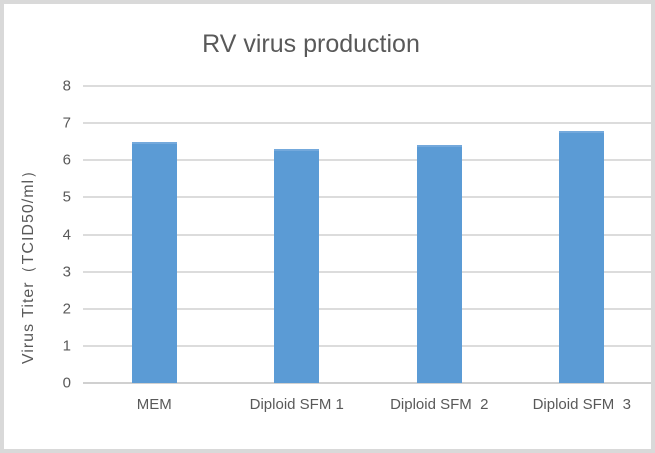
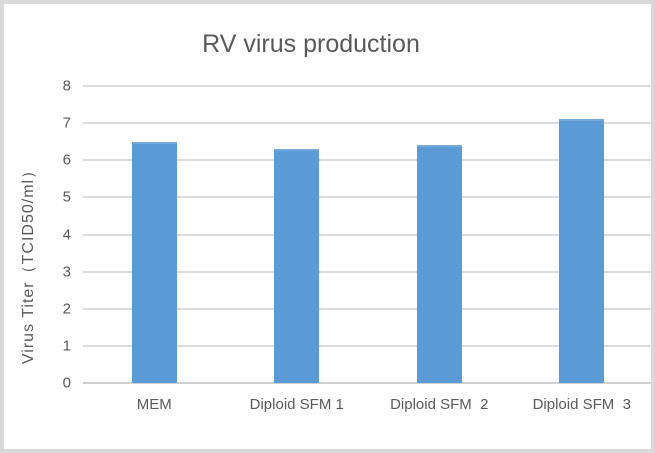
Diploid SFM 3: 6.8 -> 7.1
